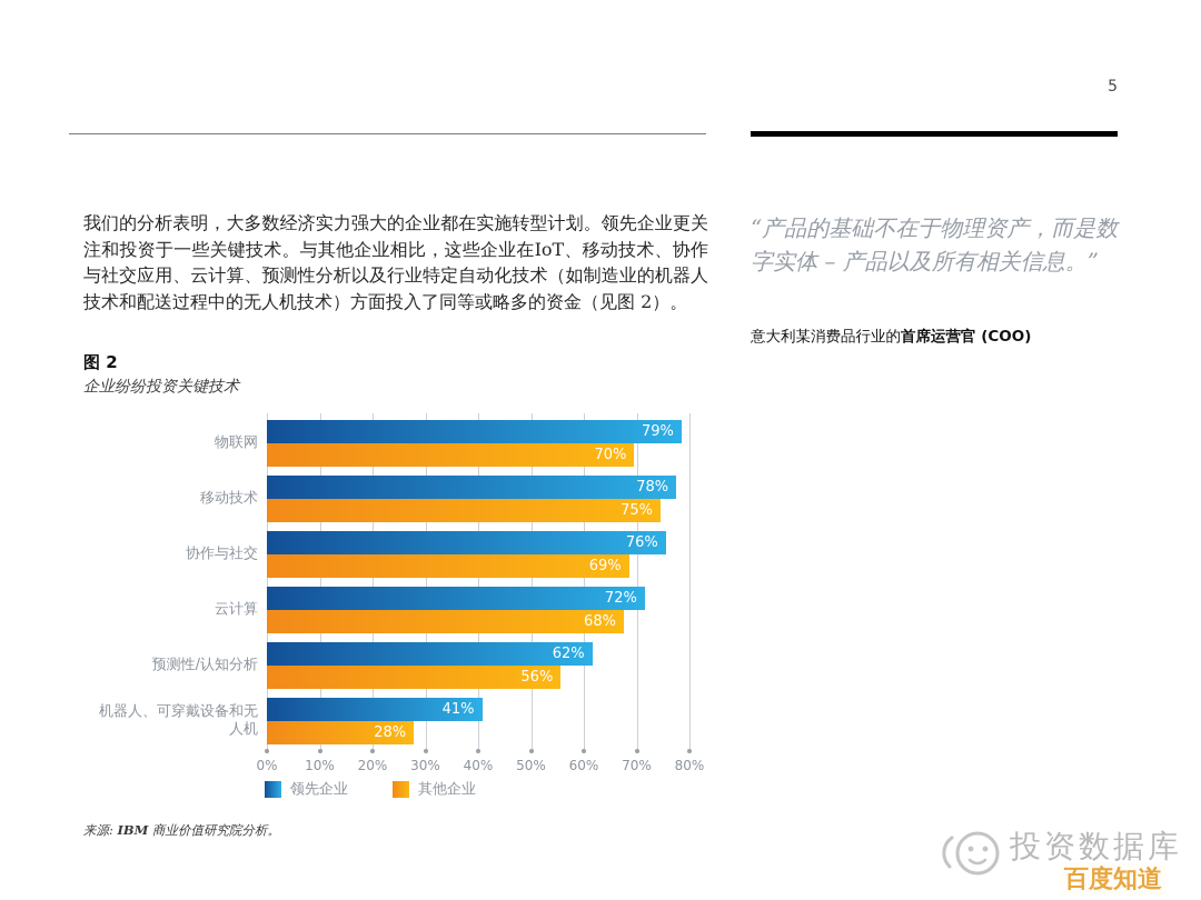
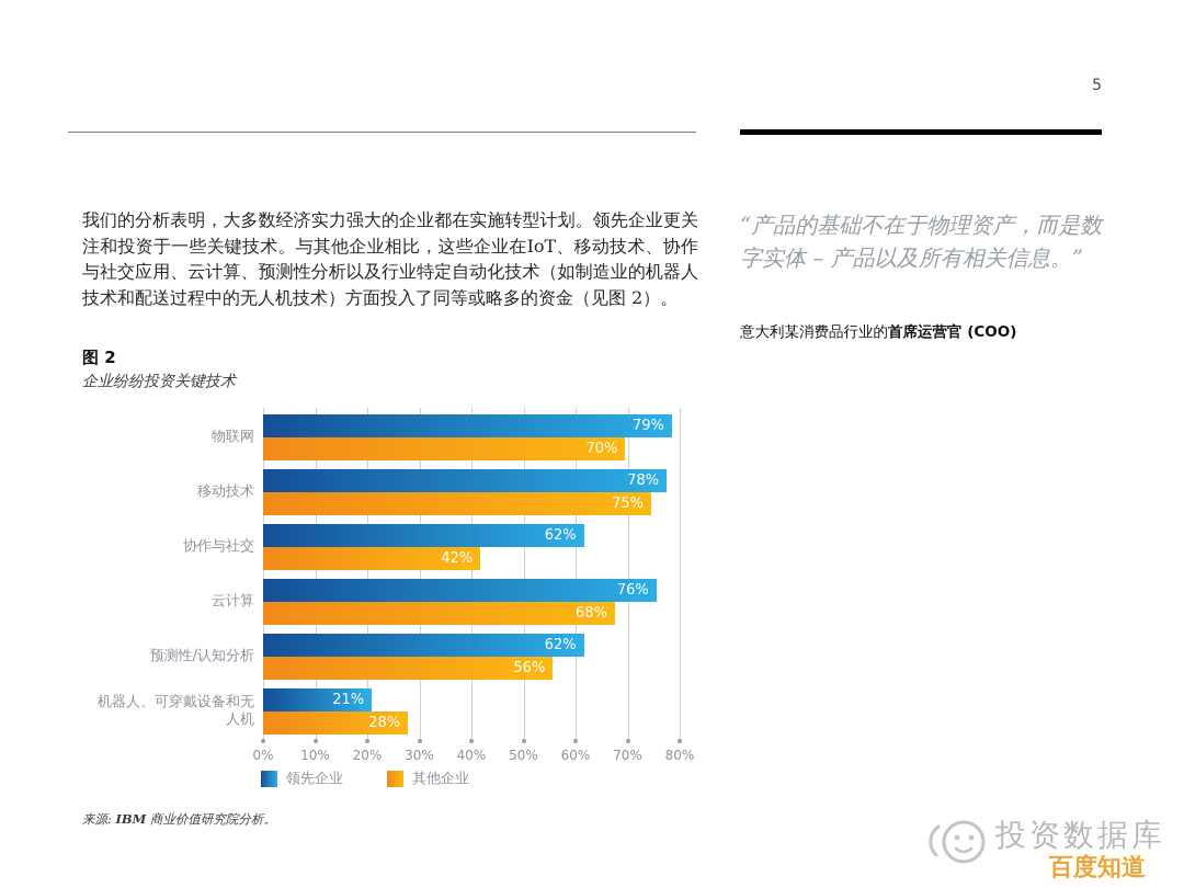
领先企业/协作与社交: 76% -> 62%
其他企业/协作与社交: 69% -> 42%
领先企业/云计算: 72% -> 76%
领先企业/机器人、可穿戴设备和无人机: 41% -> 21%
